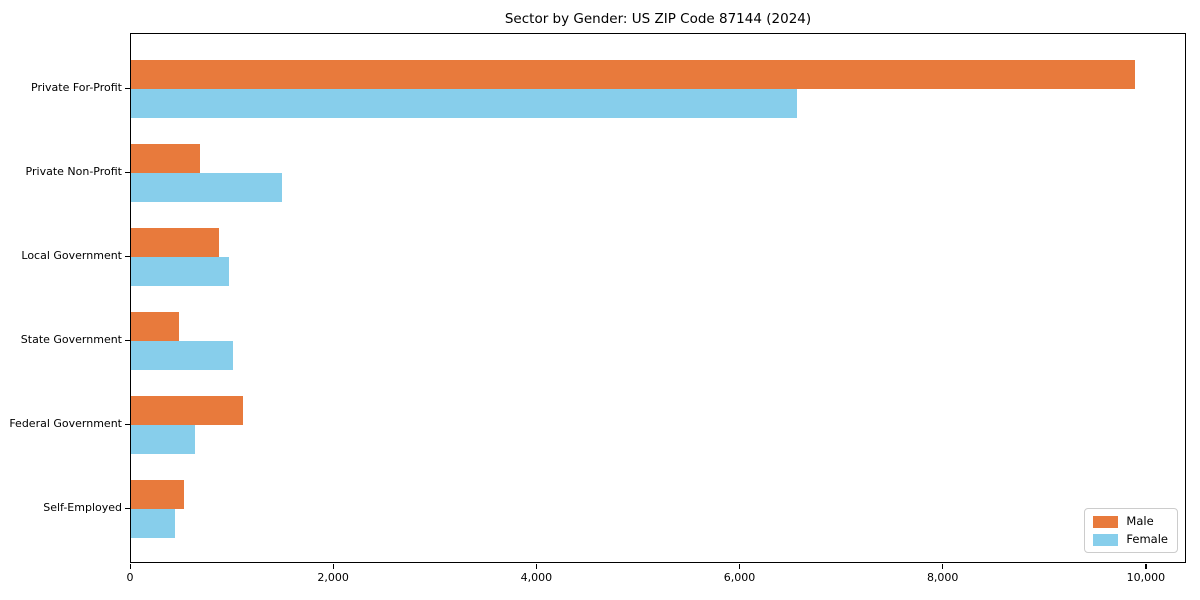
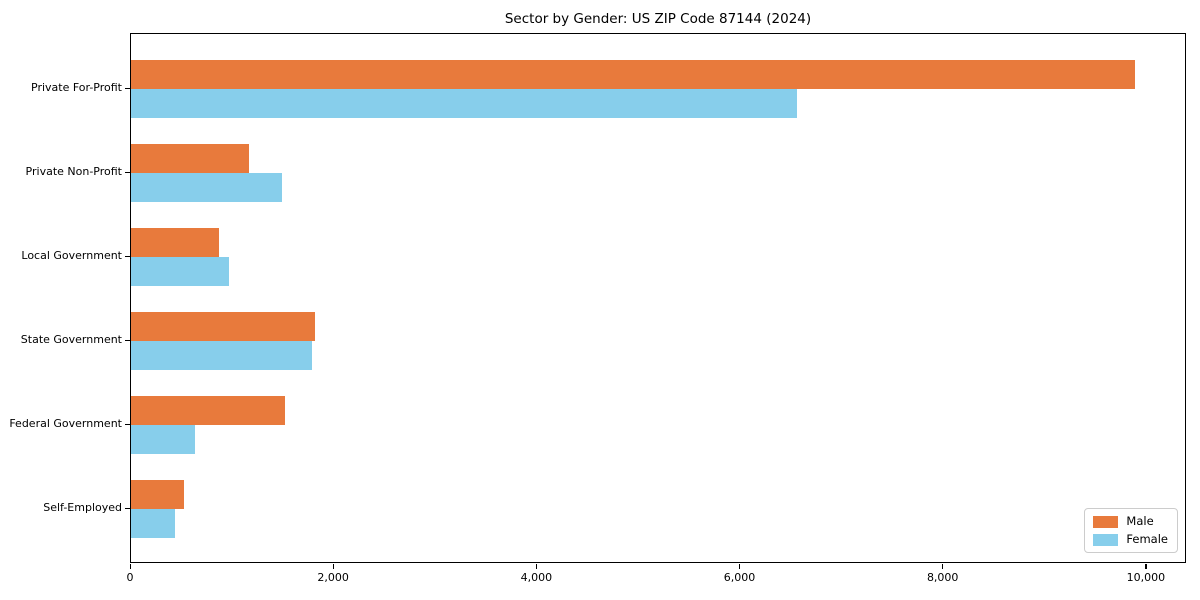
Male/Private Non-Profit: 680 -> 1160
Male/State Government: 470 -> 1810
Female/State Government: 1010 -> 1790
Male/Federal Government: 1100 -> 1520
